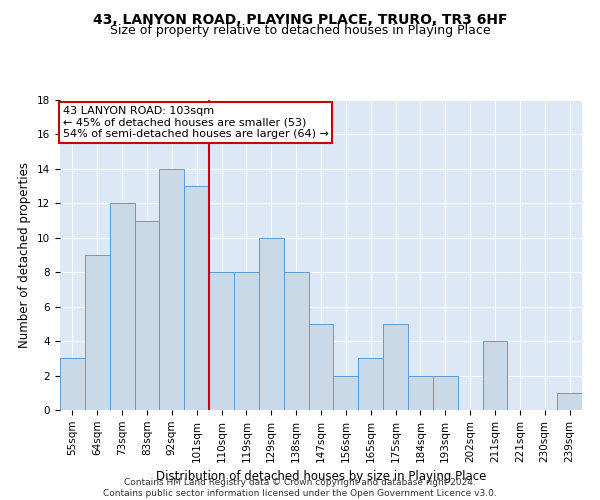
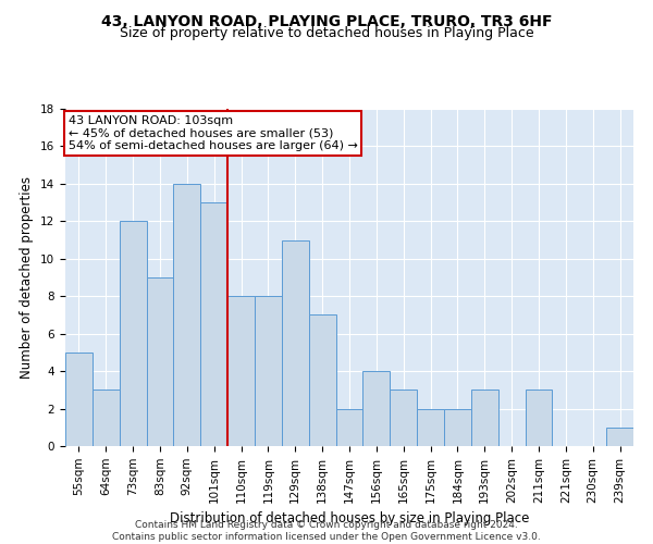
55sqm: 3 -> 5
64sqm: 9 -> 3
83sqm: 11 -> 9
129sqm: 10 -> 11
138sqm: 8 -> 7
147sqm: 5 -> 2
156sqm: 2 -> 4
175sqm: 5 -> 2
193sqm: 2 -> 3
211sqm: 4 -> 3
